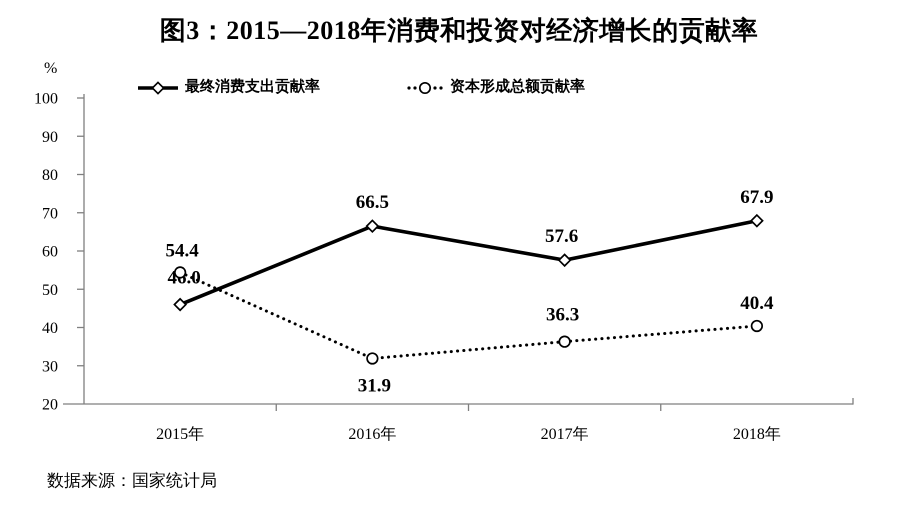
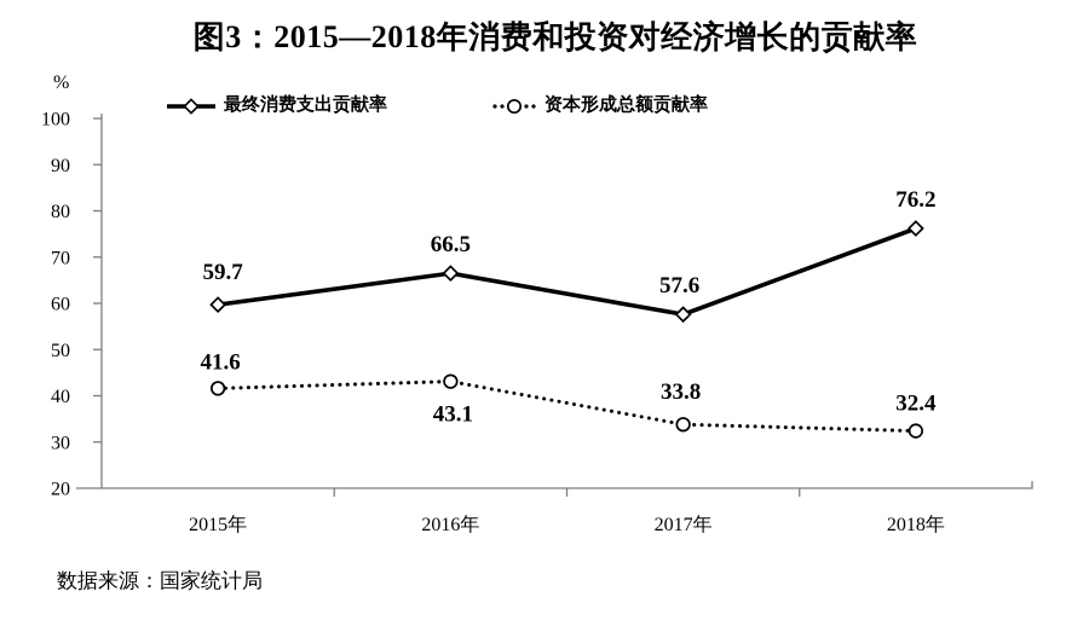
最终消费支出贡献率/2015年: 46.0 -> 59.7
资本形成总额贡献率/2015年: 54.4 -> 41.6
资本形成总额贡献率/2016年: 31.9 -> 43.1
资本形成总额贡献率/2017年: 36.3 -> 33.8
最终消费支出贡献率/2018年: 67.9 -> 76.2
资本形成总额贡献率/2018年: 40.4 -> 32.4
